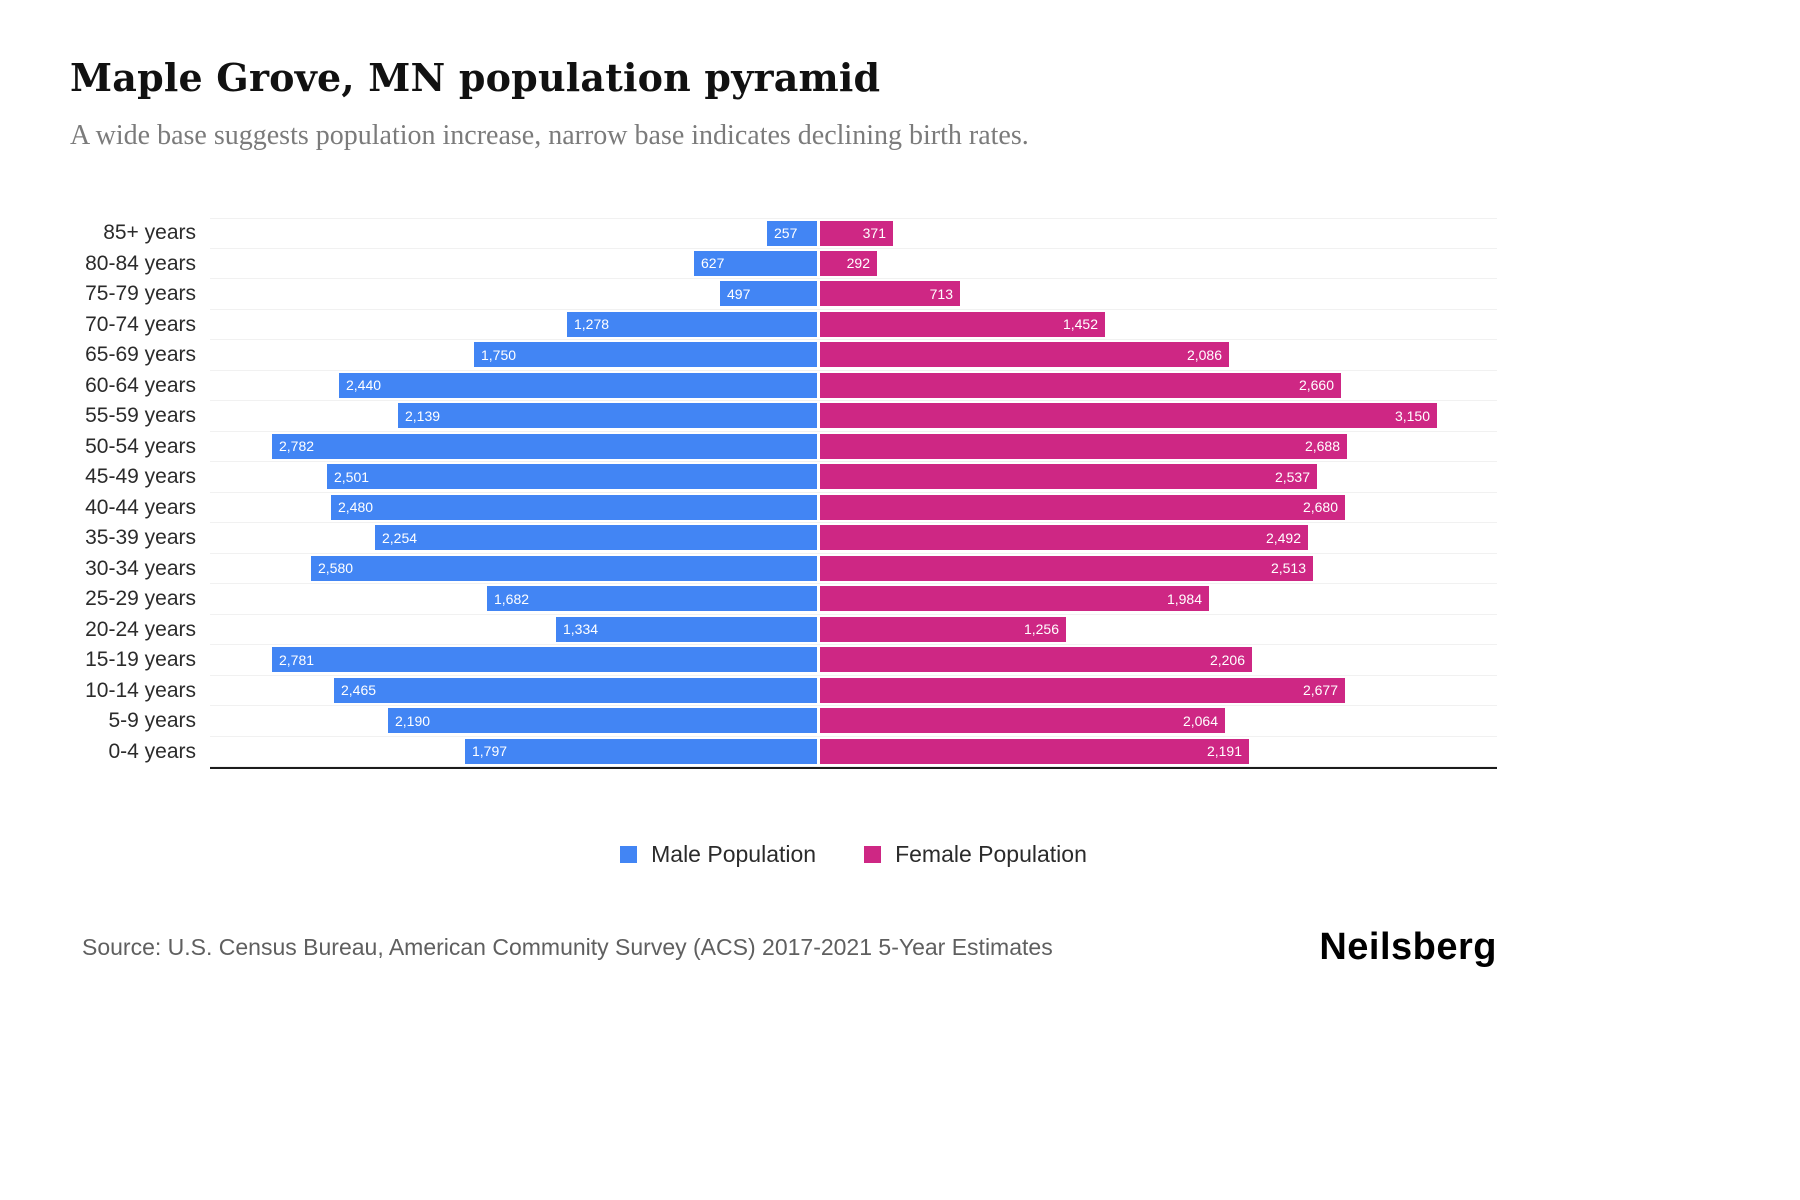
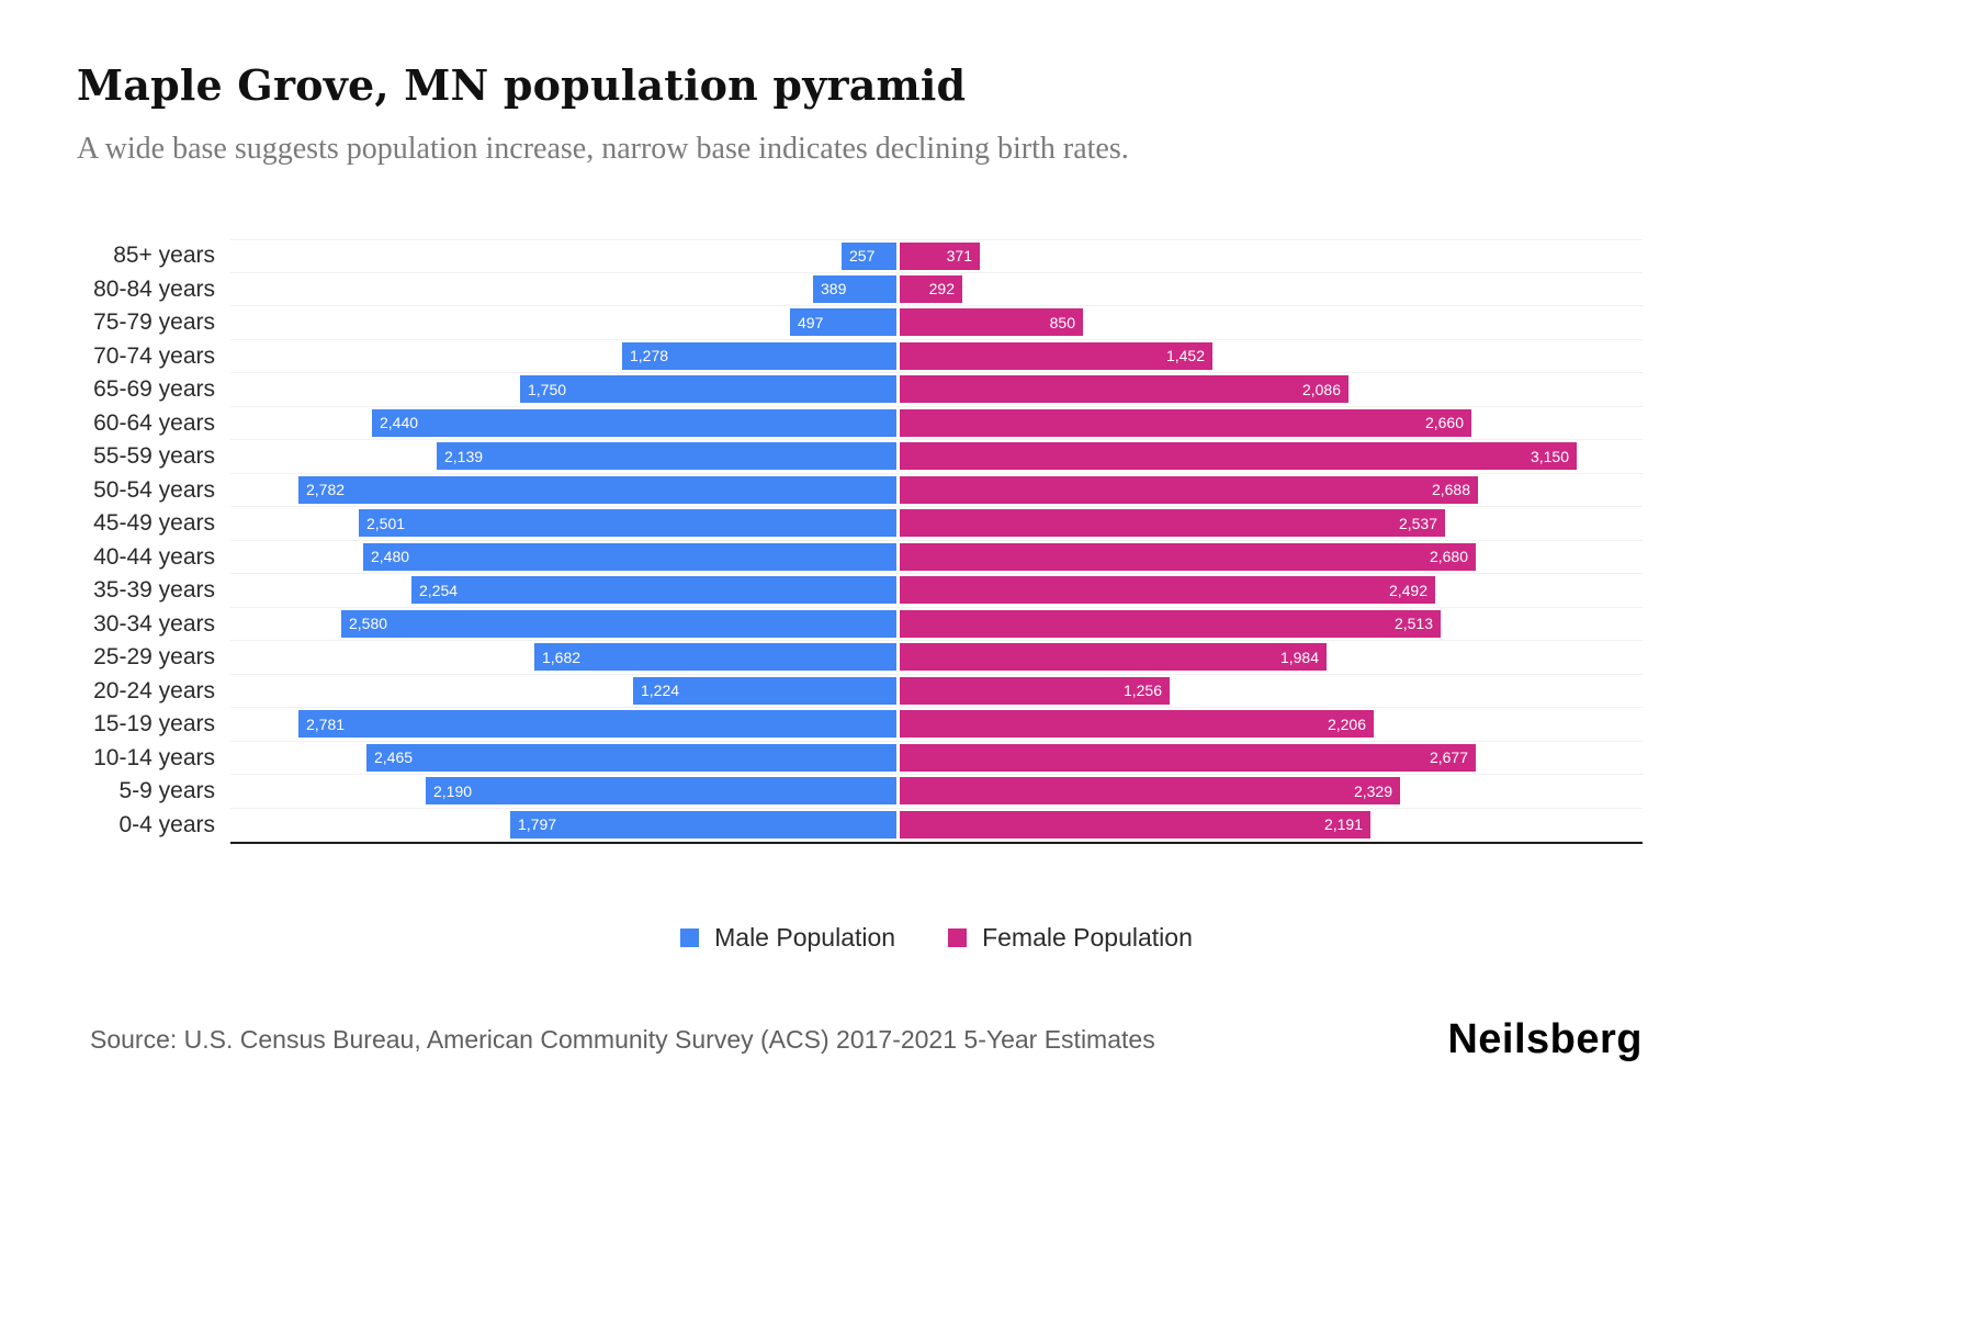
Male Population/80-84 years: 627 -> 389
Female Population/75-79 years: 713 -> 850
Male Population/20-24 years: 1,334 -> 1,224
Female Population/5-9 years: 2,064 -> 2,329
